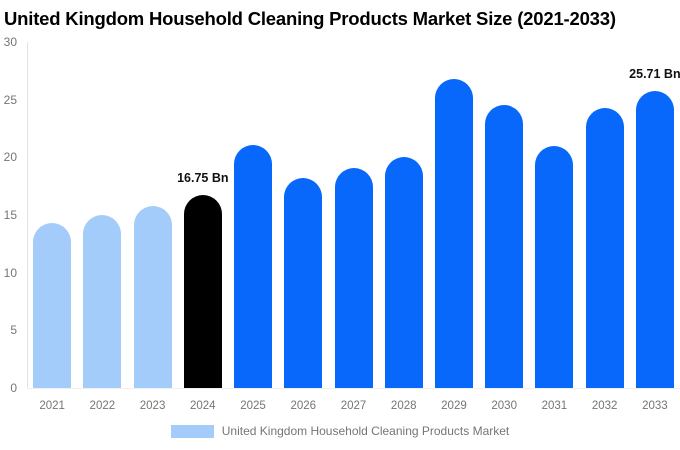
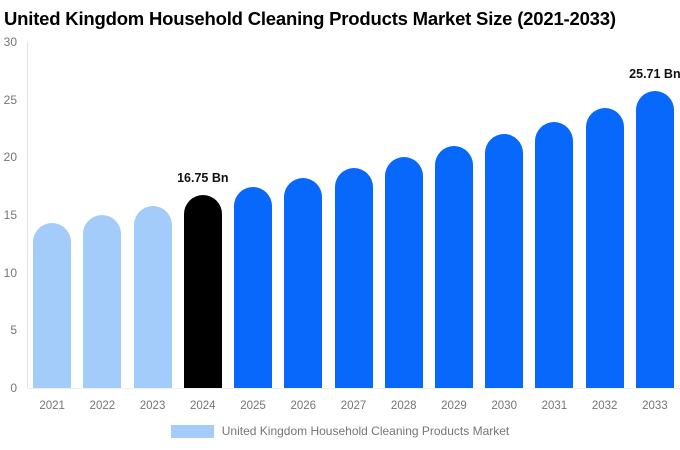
2025: 21.1 -> 17.4
2029: 26.8 -> 21.0
2030: 24.5 -> 22.0
2031: 21.0 -> 23.1
